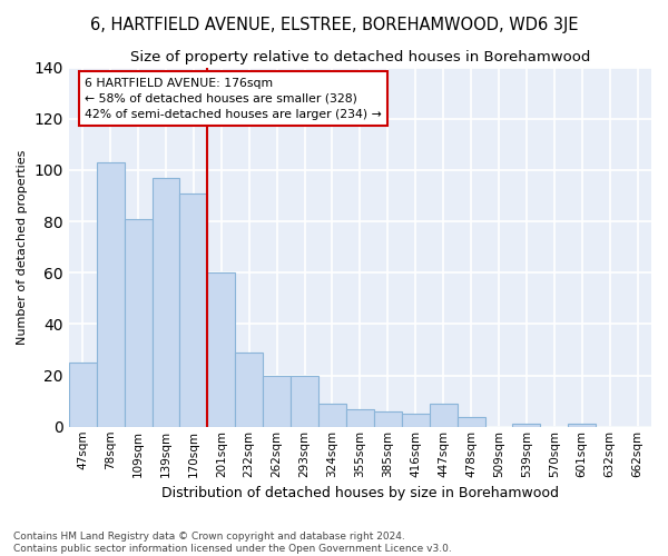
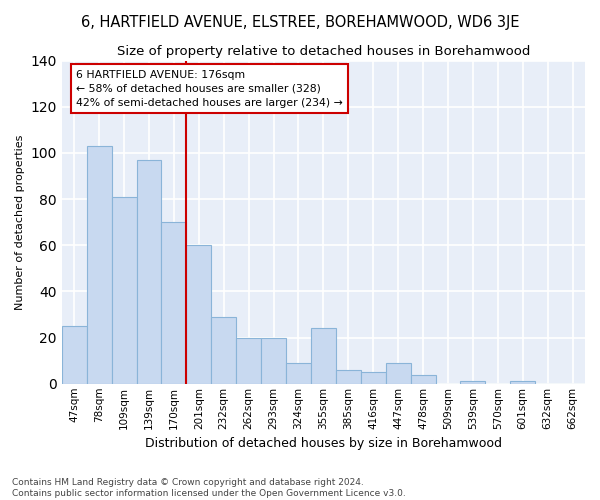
170sqm: 91 -> 70
355sqm: 7 -> 24
